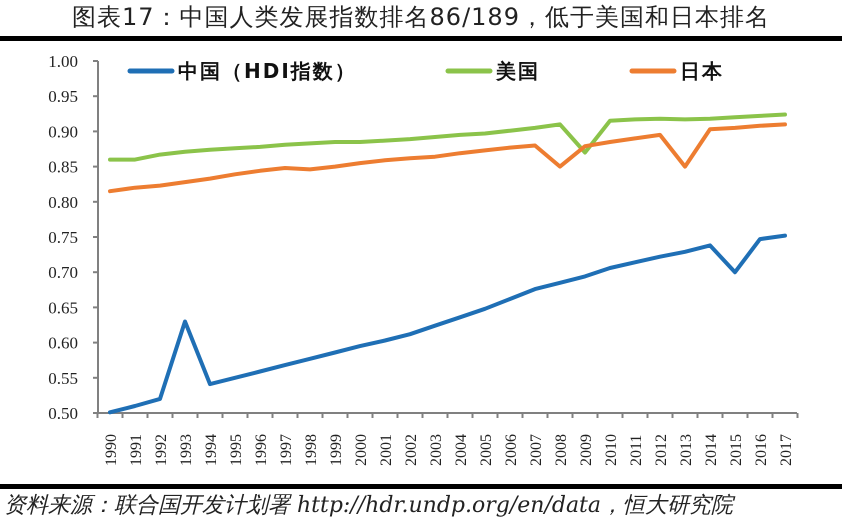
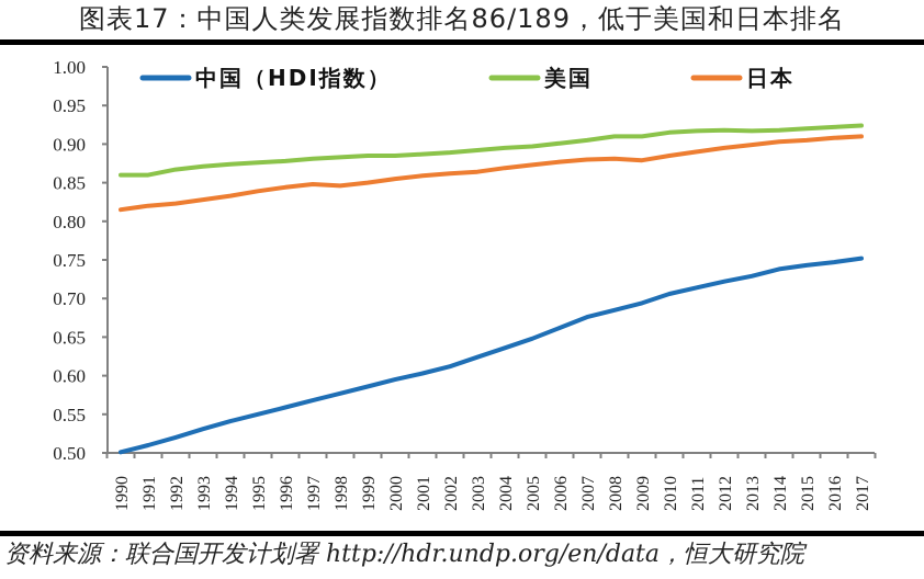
中国（HDI指数）/1993: 0.63 -> 0.53
日本/2008: 0.85 -> 0.88
美国/2009: 0.87 -> 0.91
日本/2013: 0.85 -> 0.90
中国（HDI指数）/2015: 0.70 -> 0.74
